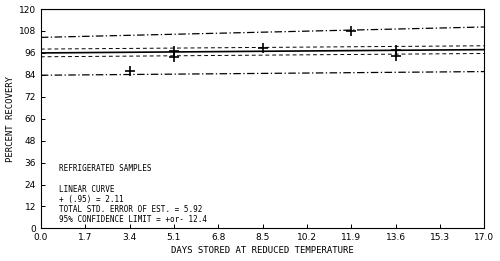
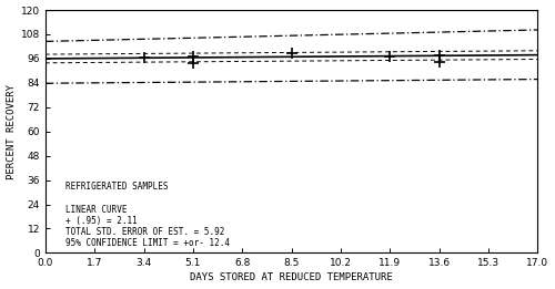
3.4: 86 -> 96
11.9: 108 -> 97
